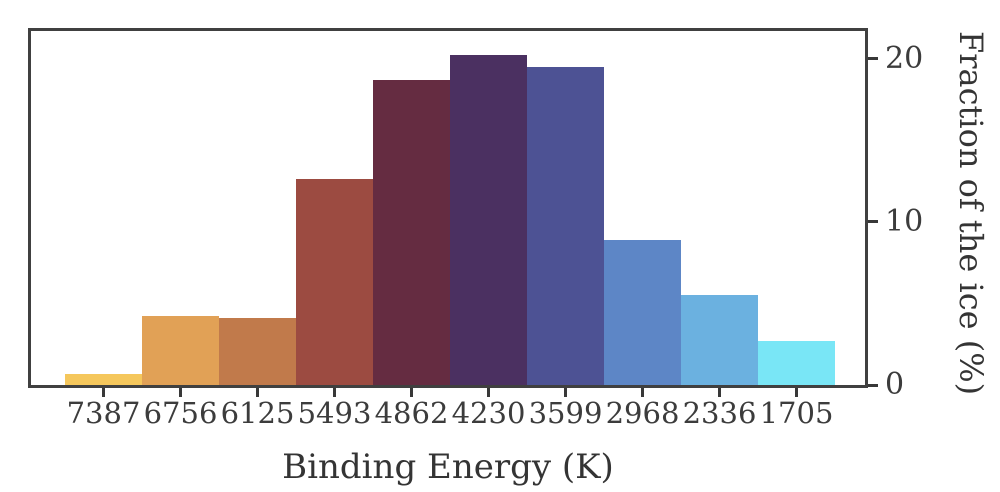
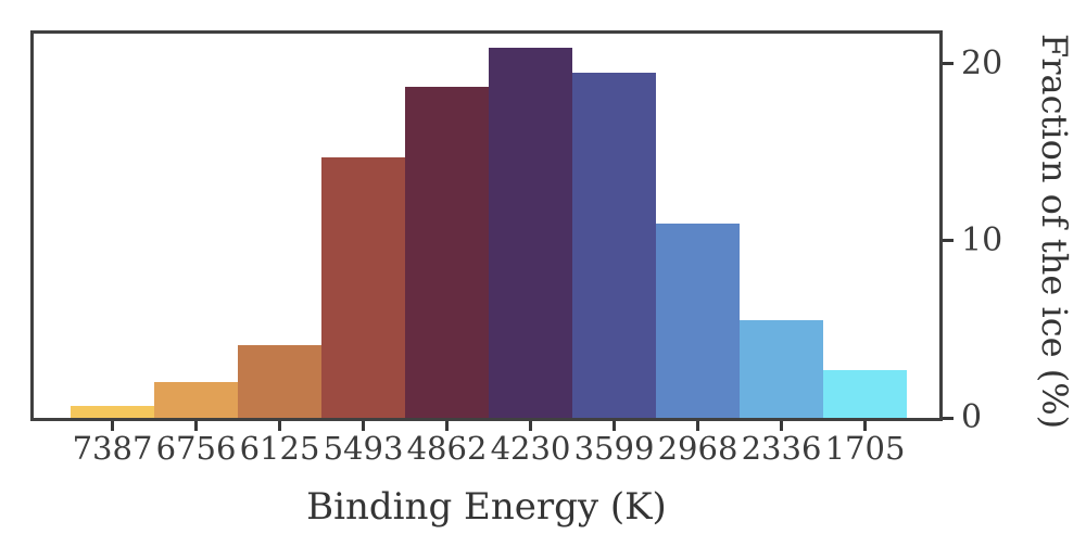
6756: 4.2 -> 2.0
5493: 12.6 -> 14.7
4230: 20.2 -> 20.9
2968: 8.9 -> 11.0
